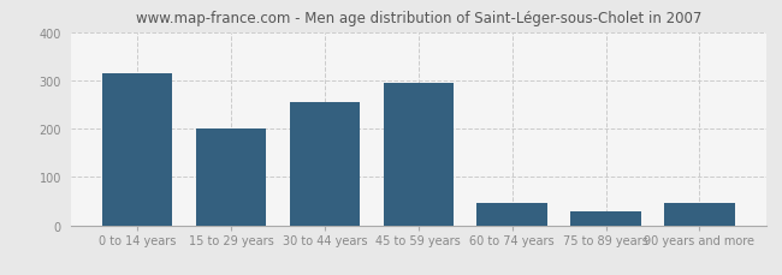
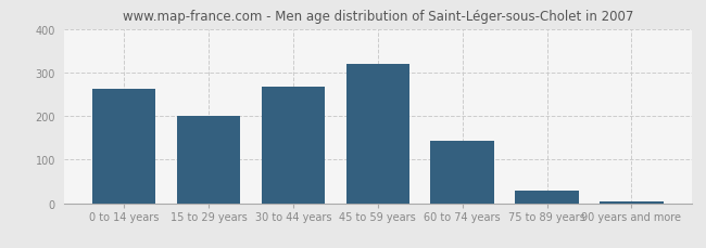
0 to 14 years: 315 -> 262
30 to 44 years: 255 -> 268
45 to 59 years: 295 -> 320
60 to 74 years: 45 -> 143
90 years and more: 45 -> 5
